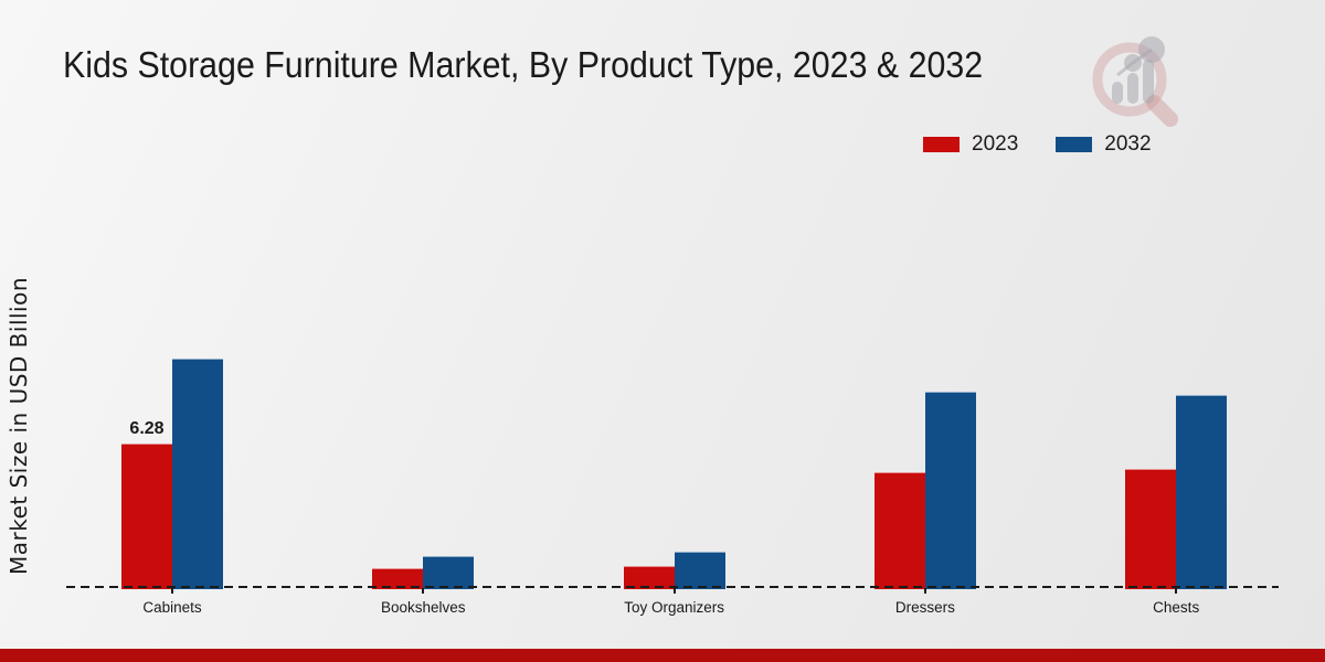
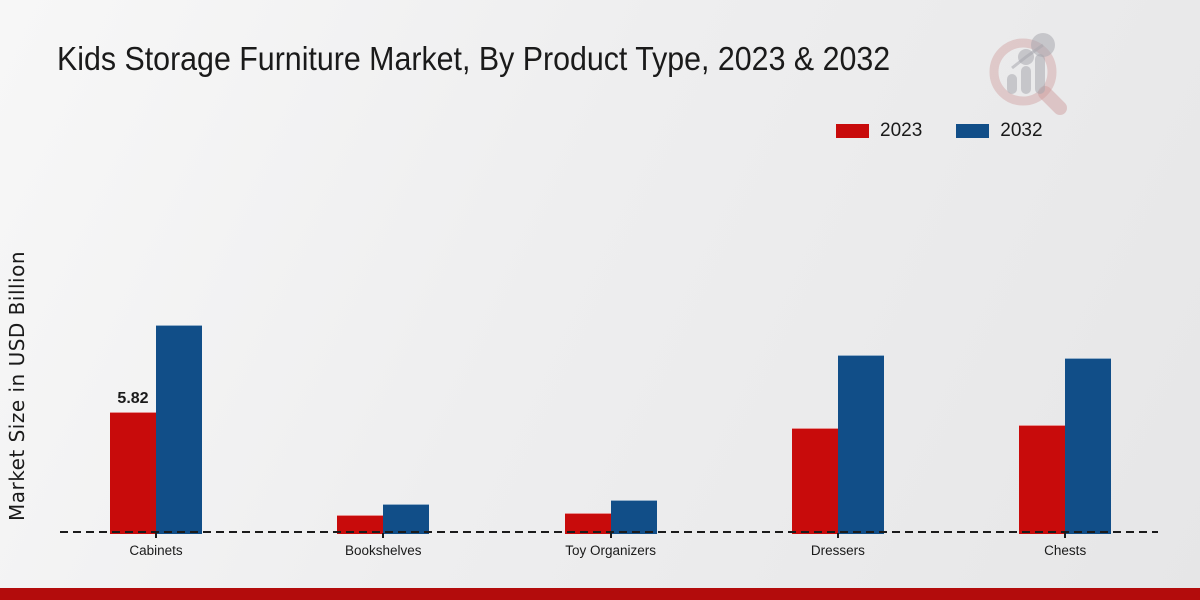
2023/Cabinets: 6.28 -> 5.82
